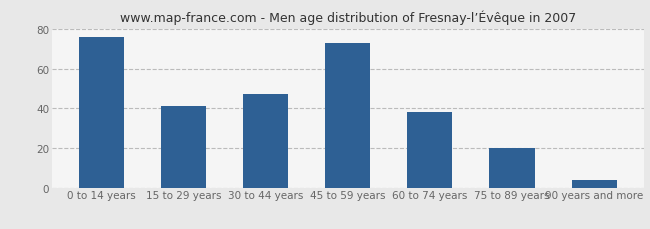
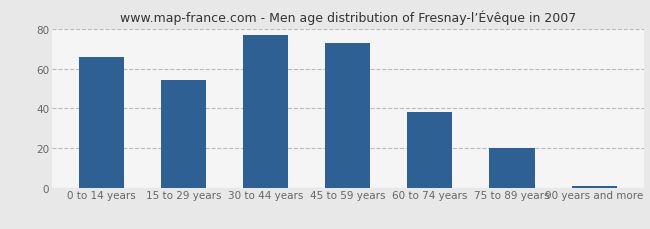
0 to 14 years: 76 -> 66
15 to 29 years: 41 -> 54
30 to 44 years: 47 -> 77
90 years and more: 4 -> 1
